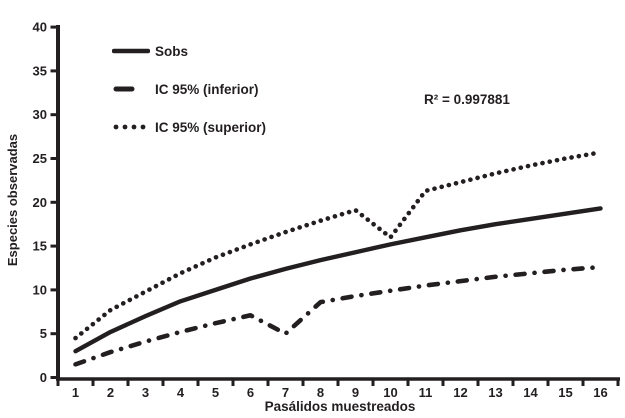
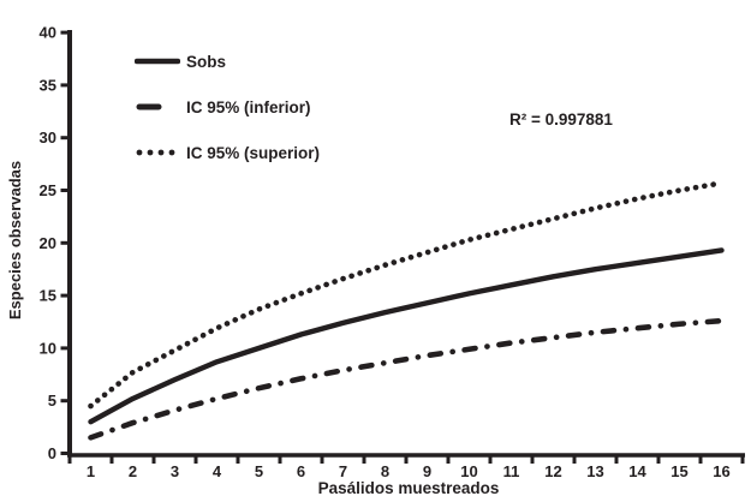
IC 95% (inferior)/7: 5 -> 8
IC 95% (superior)/10: 16 -> 20
